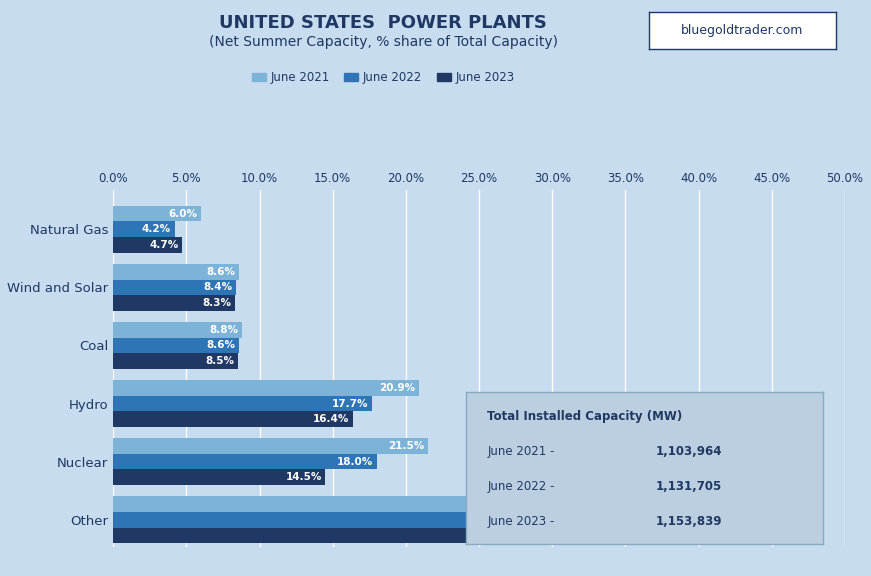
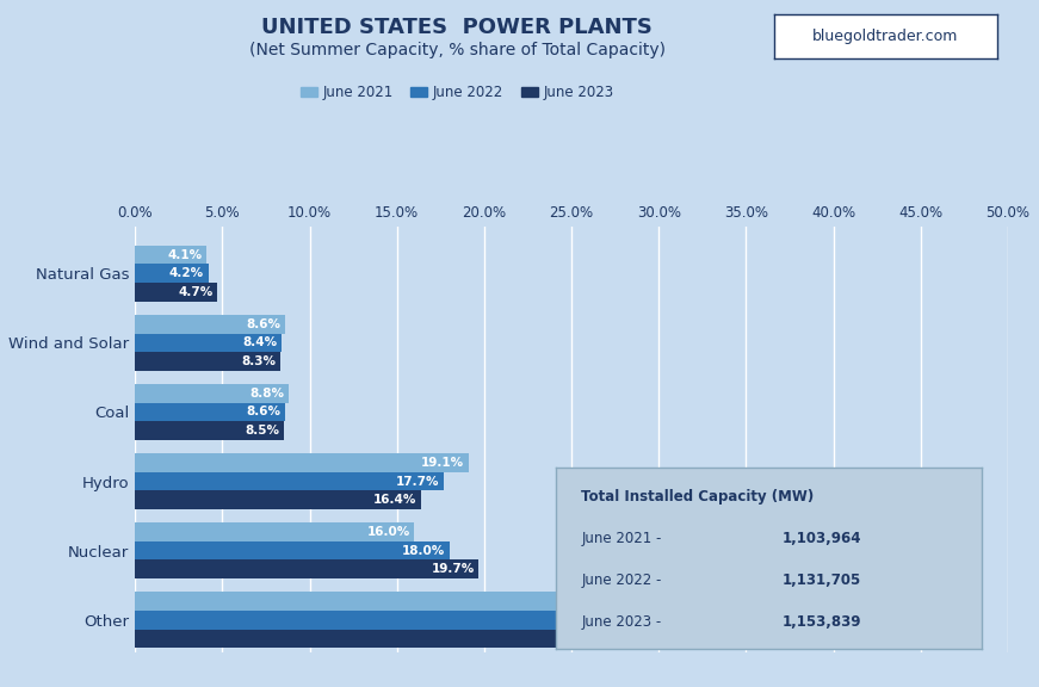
June 2021/Natural Gas: 6.0% -> 4.1%
June 2021/Hydro: 20.9% -> 19.1%
June 2021/Nuclear: 21.5% -> 16.0%
June 2023/Nuclear: 14.5% -> 19.7%
